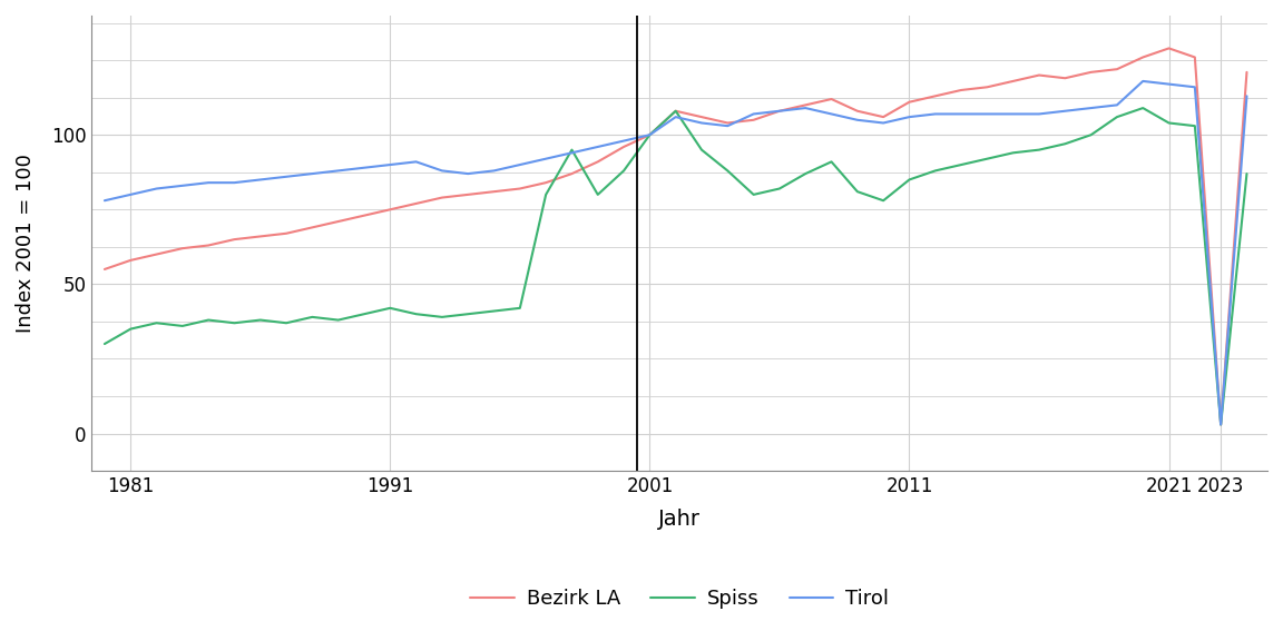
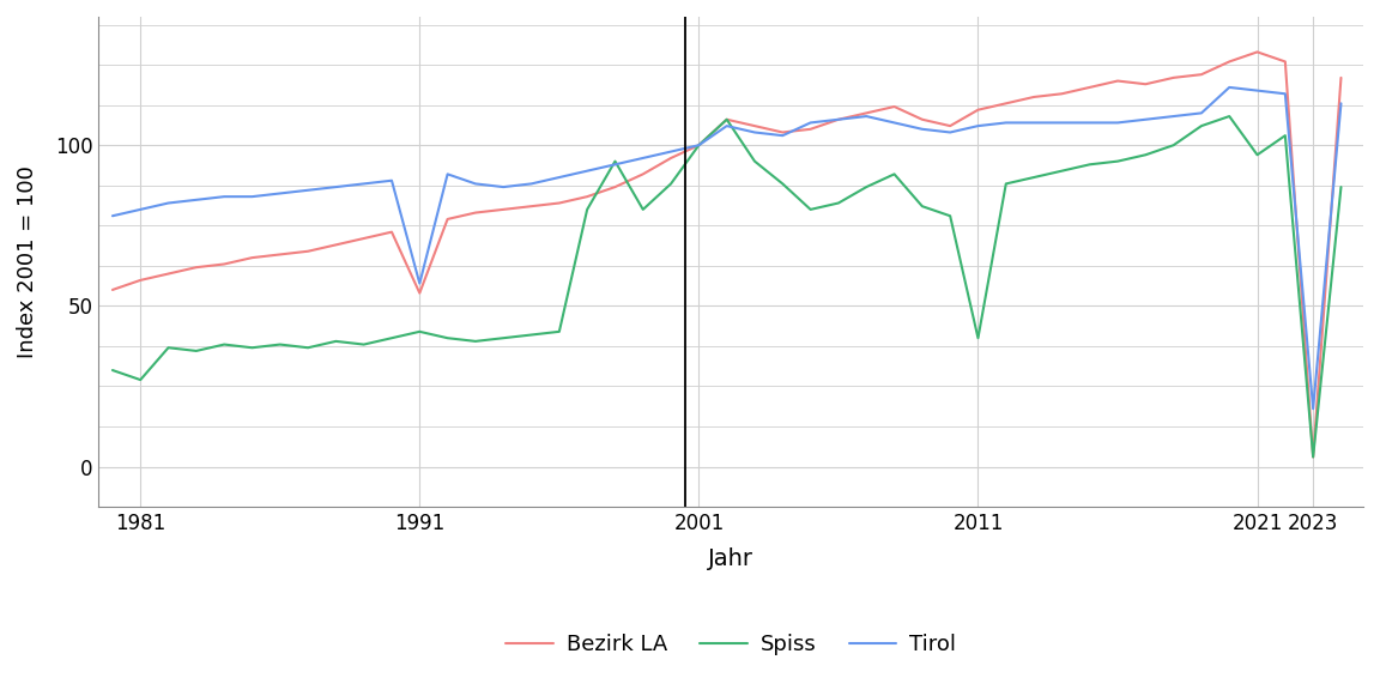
Spiss/1981: 35 -> 27
Bezirk LA/1991: 75 -> 54
Tirol/1991: 90 -> 57
Spiss/2011: 85 -> 40
Spiss/2021: 104 -> 97
Tirol/2023: 3 -> 18
